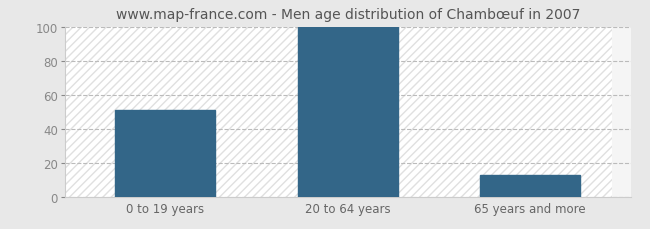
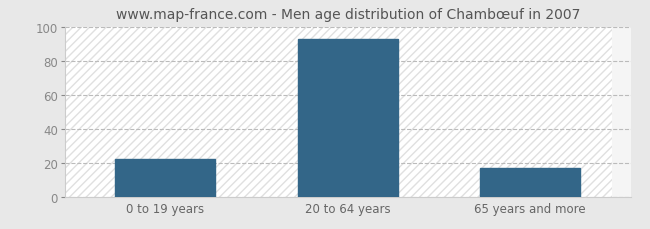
0 to 19 years: 51 -> 22
20 to 64 years: 100 -> 93
65 years and more: 13 -> 17
